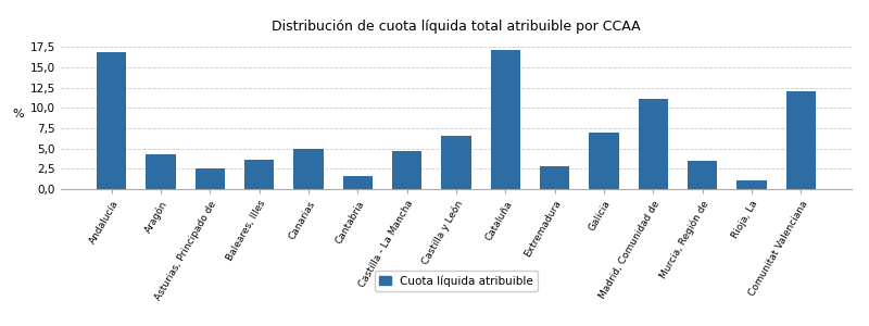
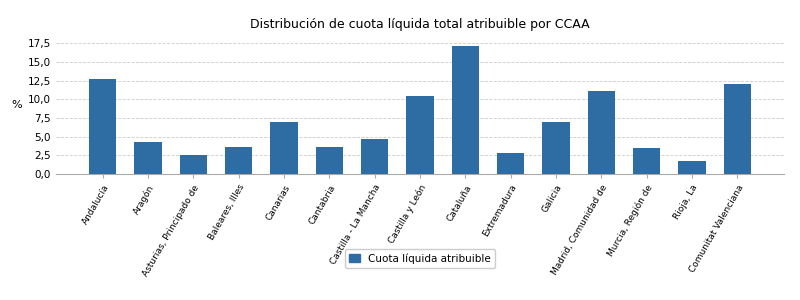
Andalucía: 16,9 -> 12,8
Canarias: 5,0 -> 7,0
Cantabria: 1,6 -> 3,6
Castilla y León: 6,6 -> 10,4
Rioja, La: 1,1 -> 1,8
